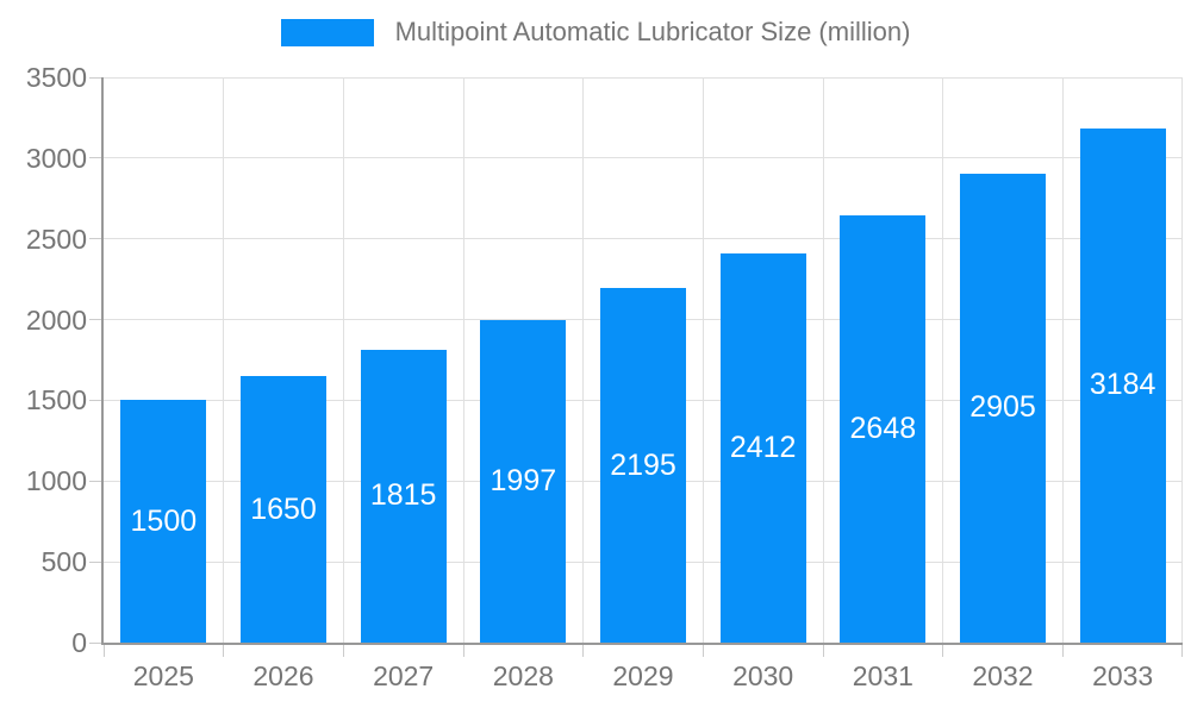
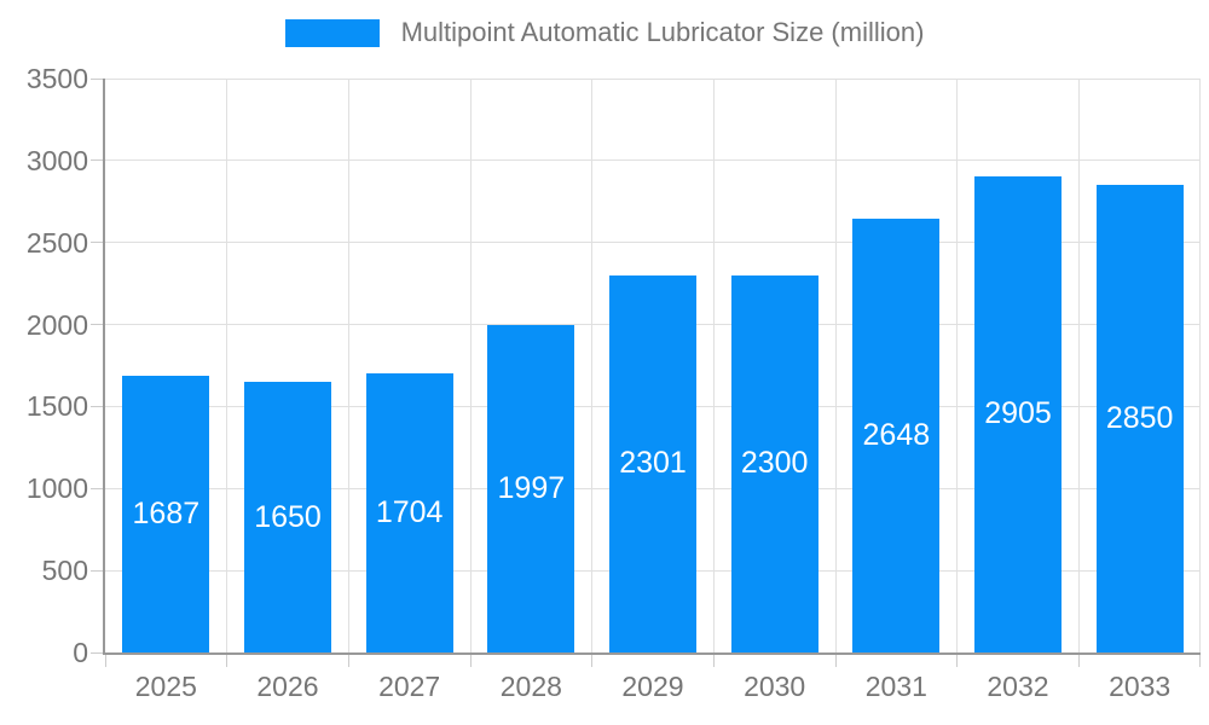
2025: 1500 -> 1687
2027: 1815 -> 1704
2029: 2195 -> 2301
2030: 2412 -> 2300
2033: 3184 -> 2850
